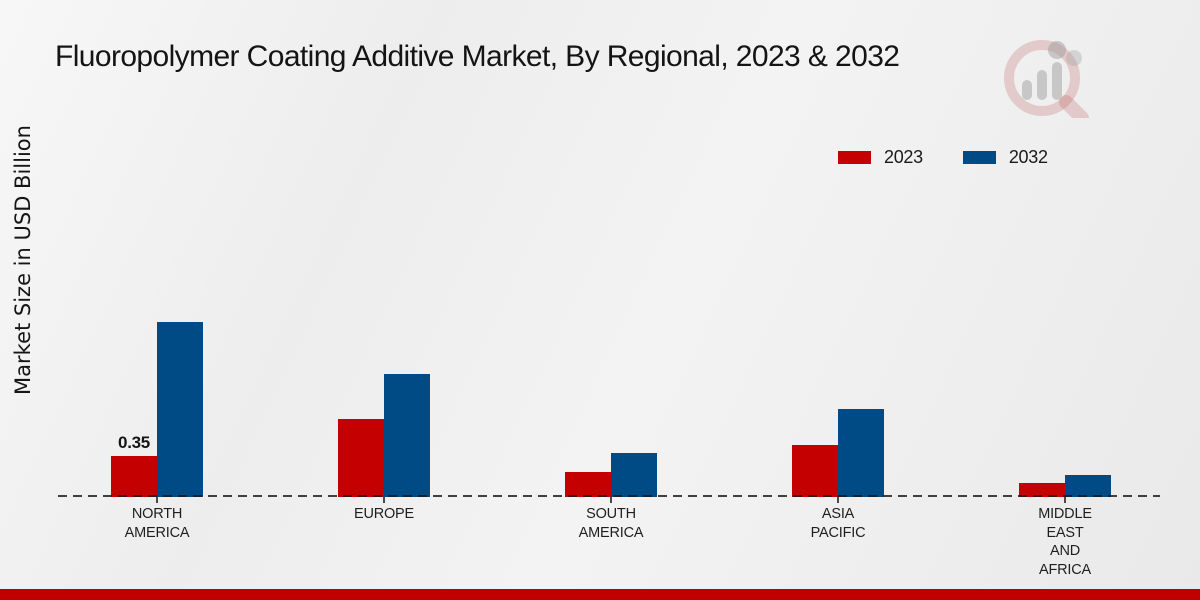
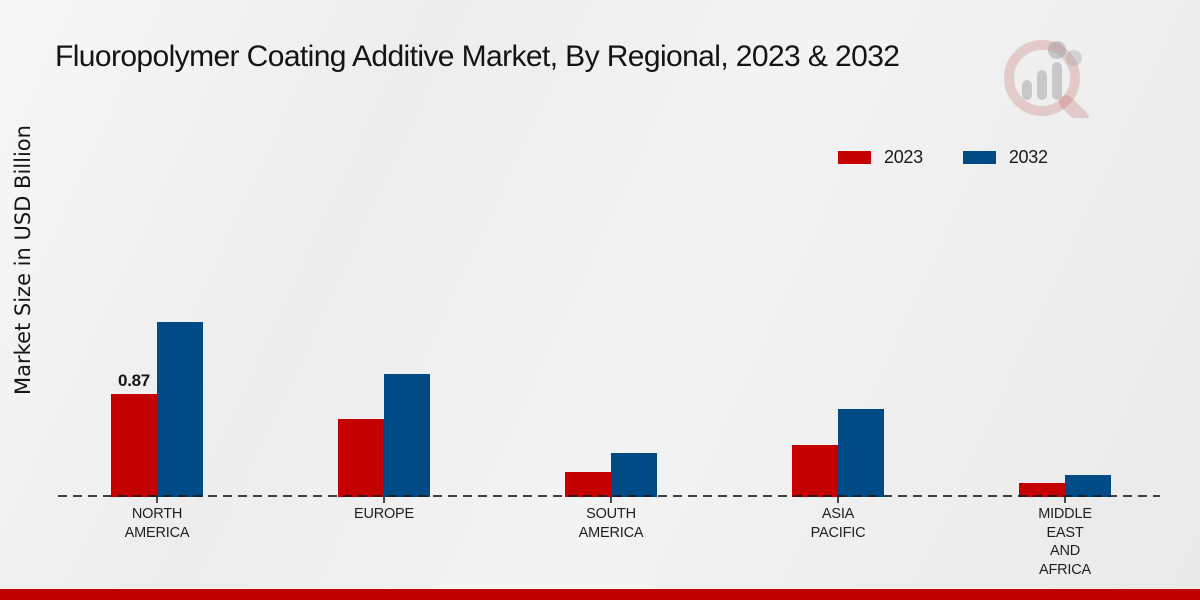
2023/NORTH AMERICA: 0.35 -> 0.87
